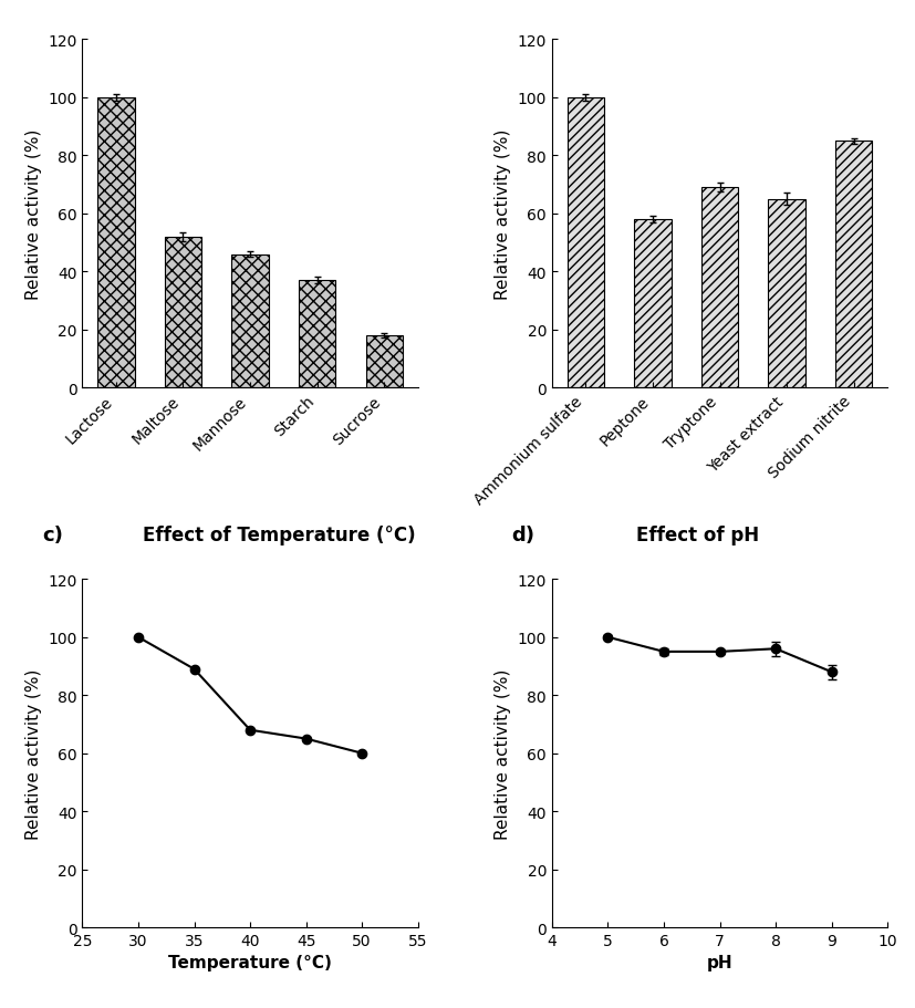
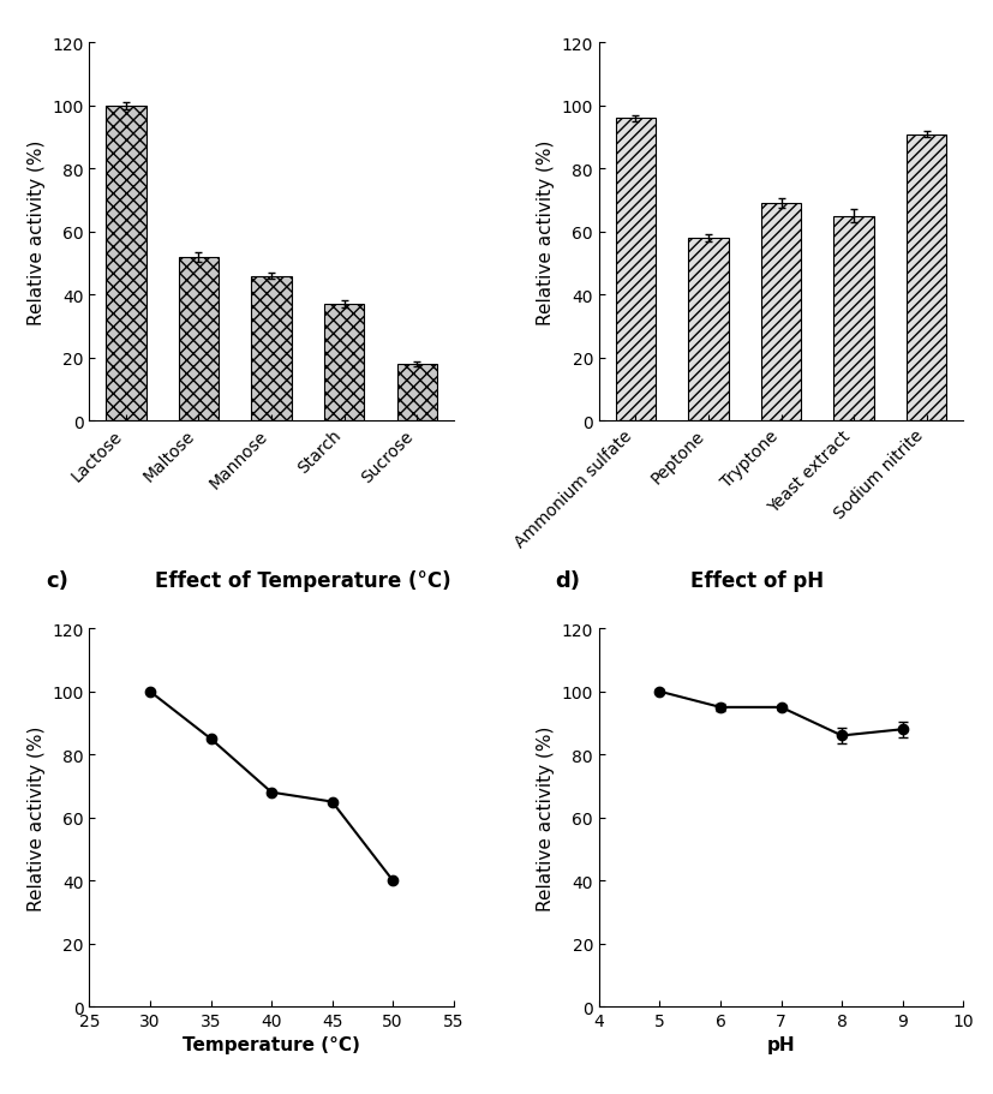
Ammonium sulfate: 100 -> 96
Sodium nitrite: 85 -> 91
35: 89 -> 85
50: 60 -> 40
8: 96 -> 86
